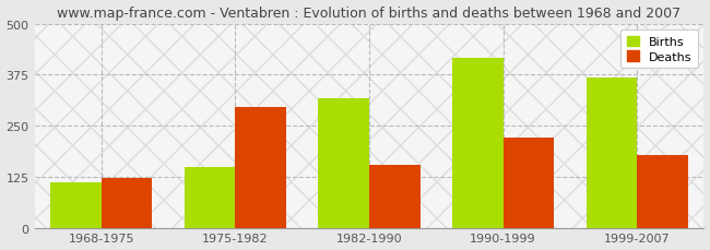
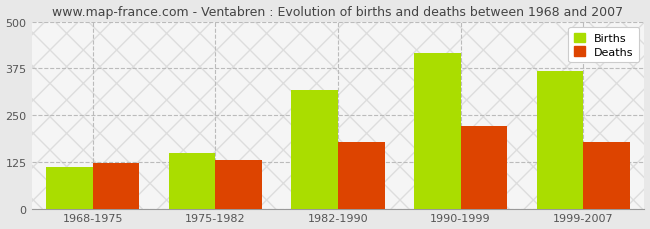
Deaths/1975-1982: 295 -> 130
Deaths/1982-1990: 155 -> 178
